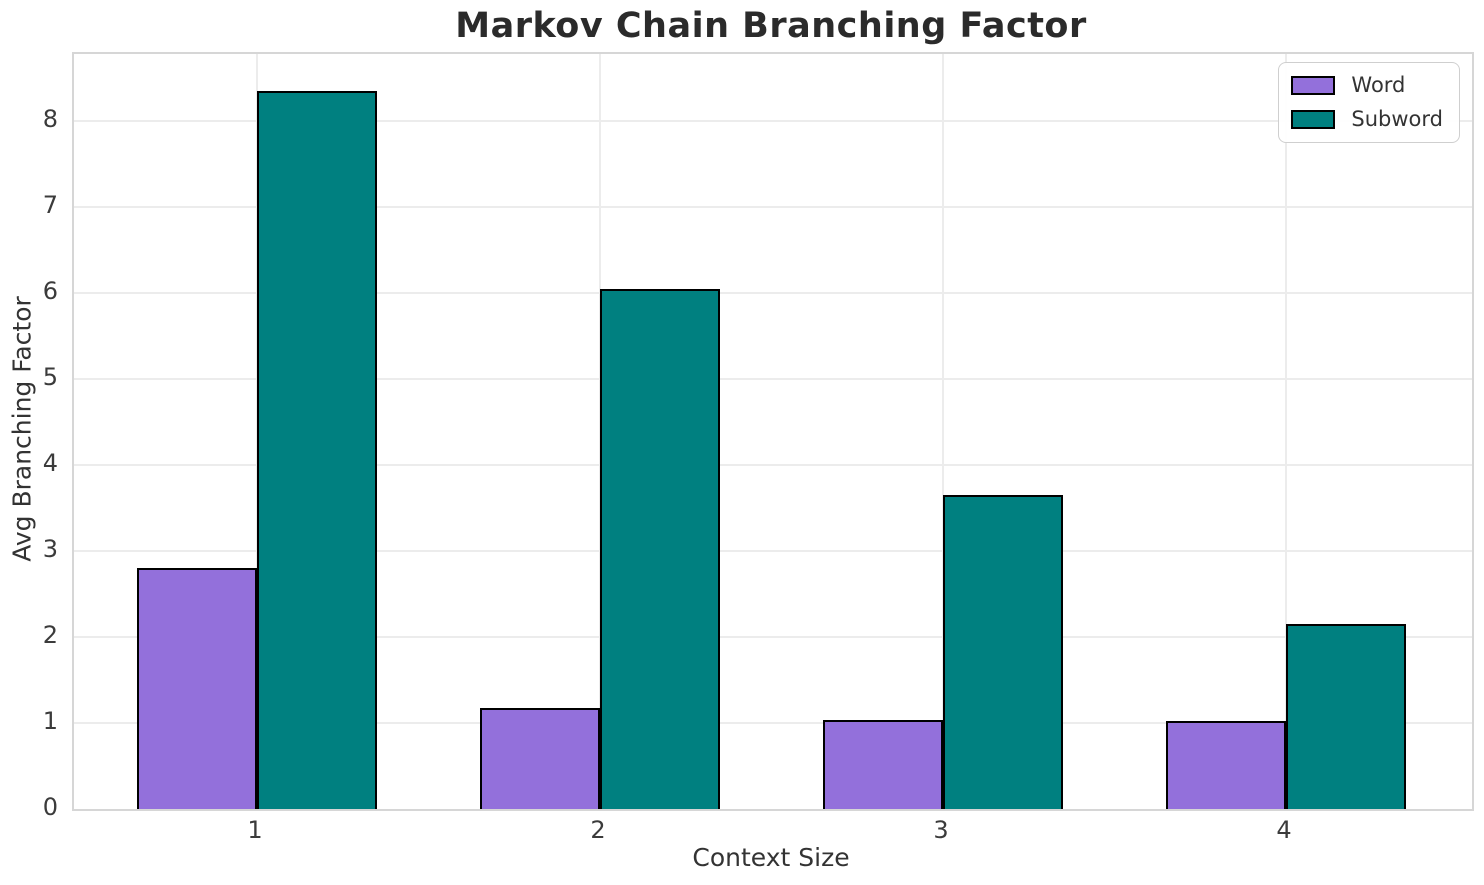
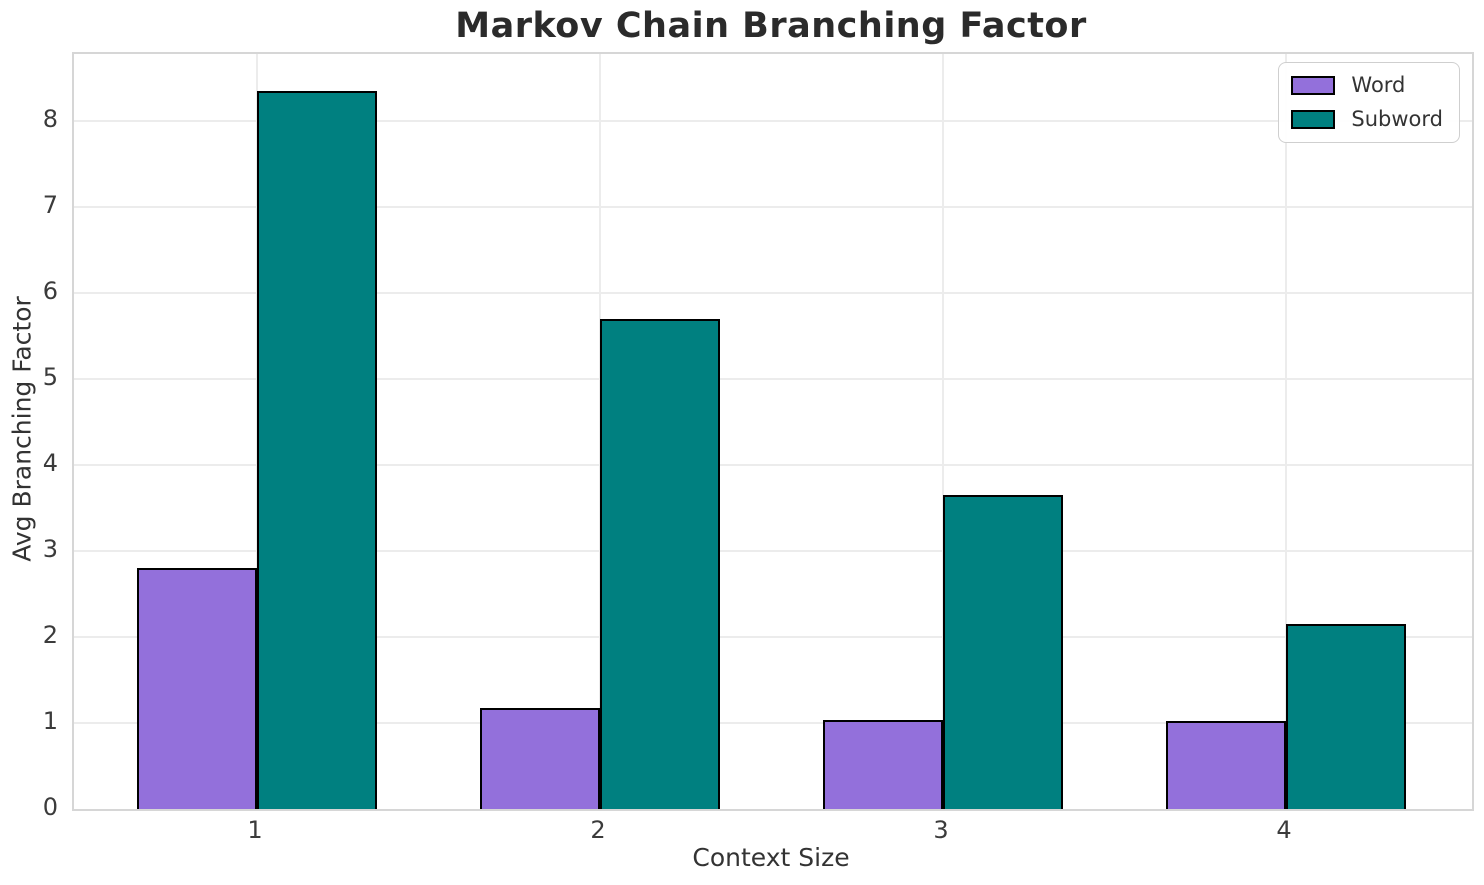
Subword/2: 6.0 -> 5.7
